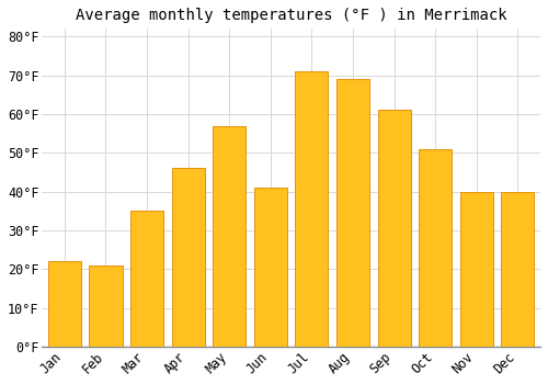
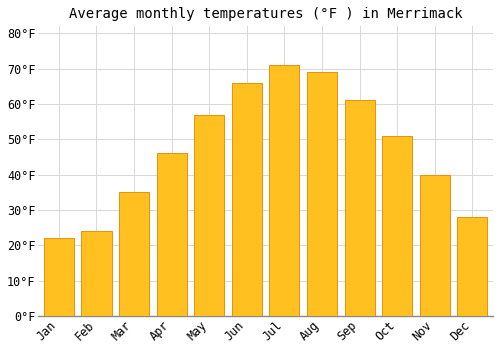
Feb: 21°F -> 24°F
Jun: 41°F -> 66°F
Dec: 40°F -> 28°F
